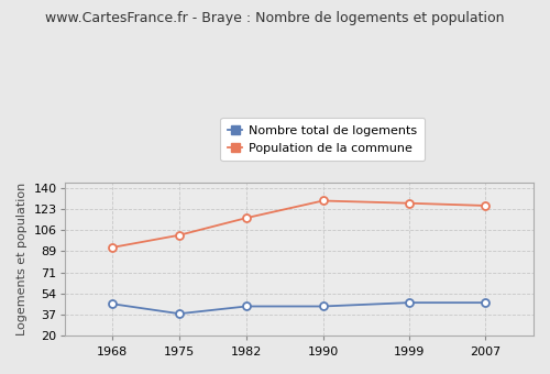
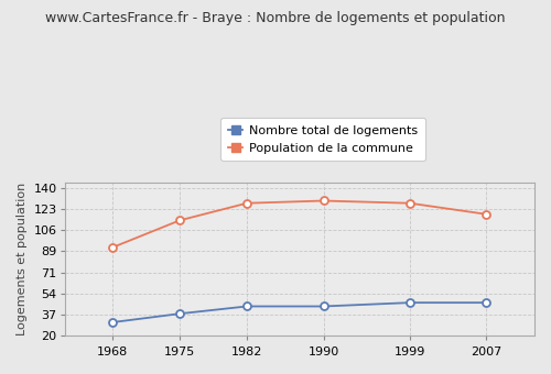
Nombre total de logements/1968: 46 -> 31
Population de la commune/1975: 102 -> 114
Population de la commune/1982: 116 -> 128
Population de la commune/2007: 126 -> 119
